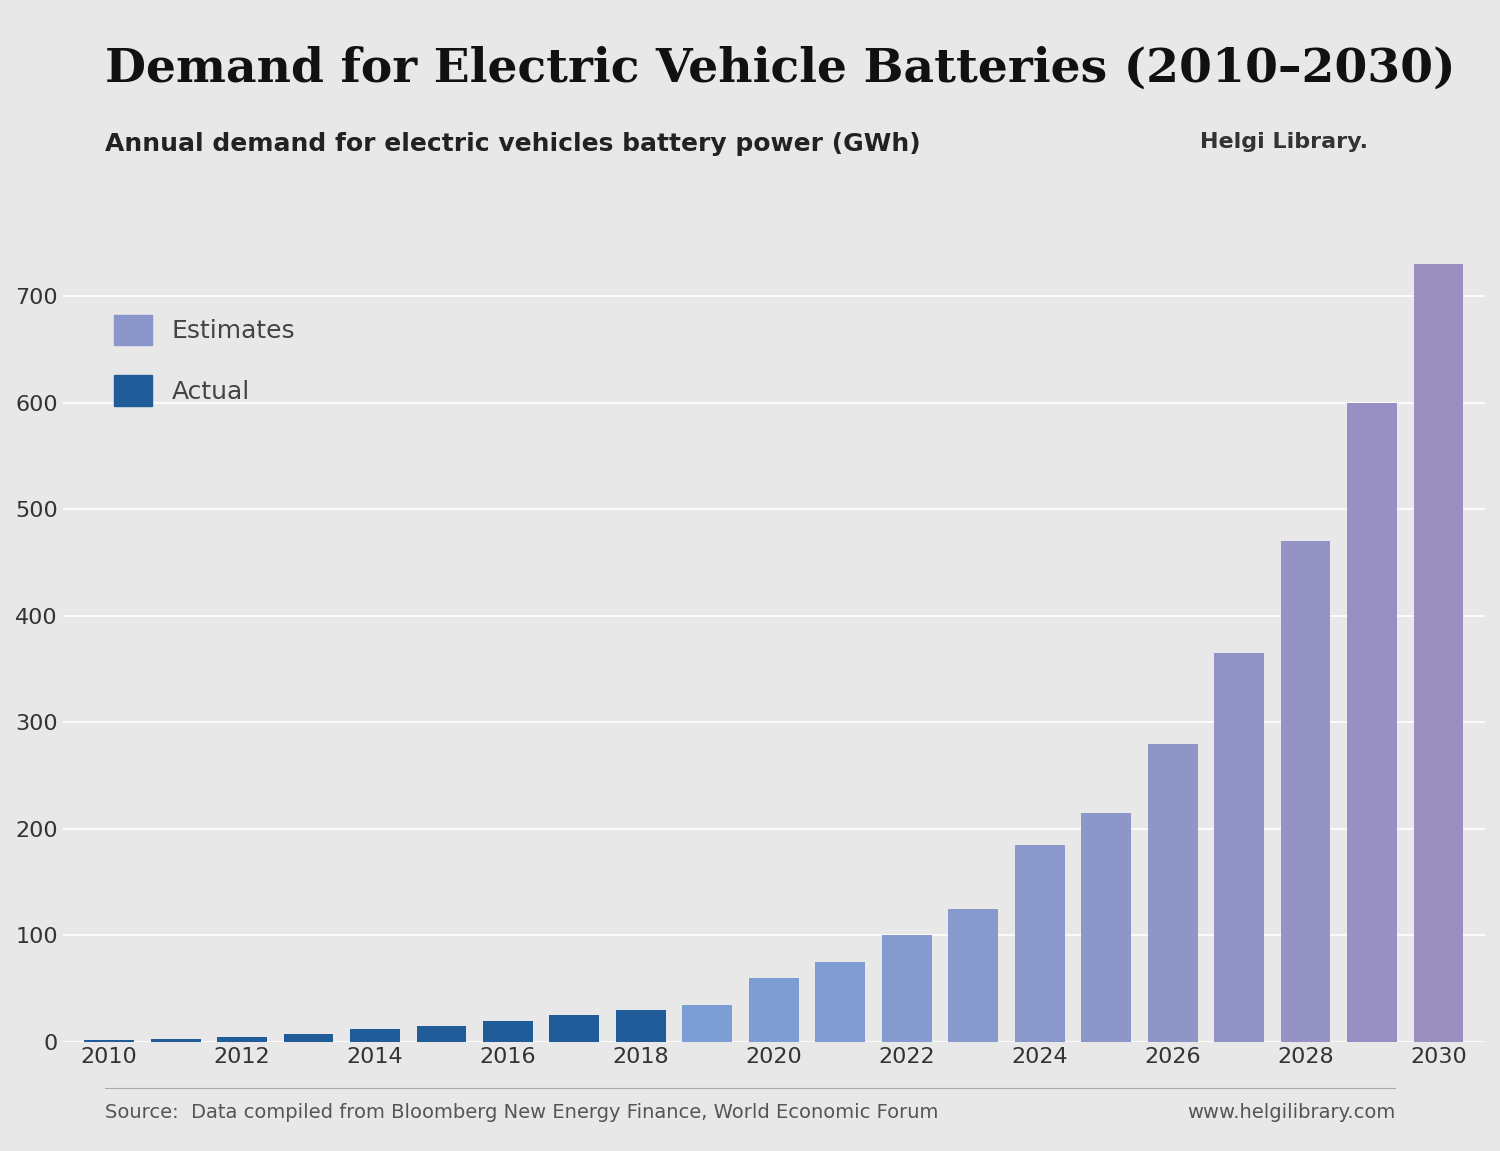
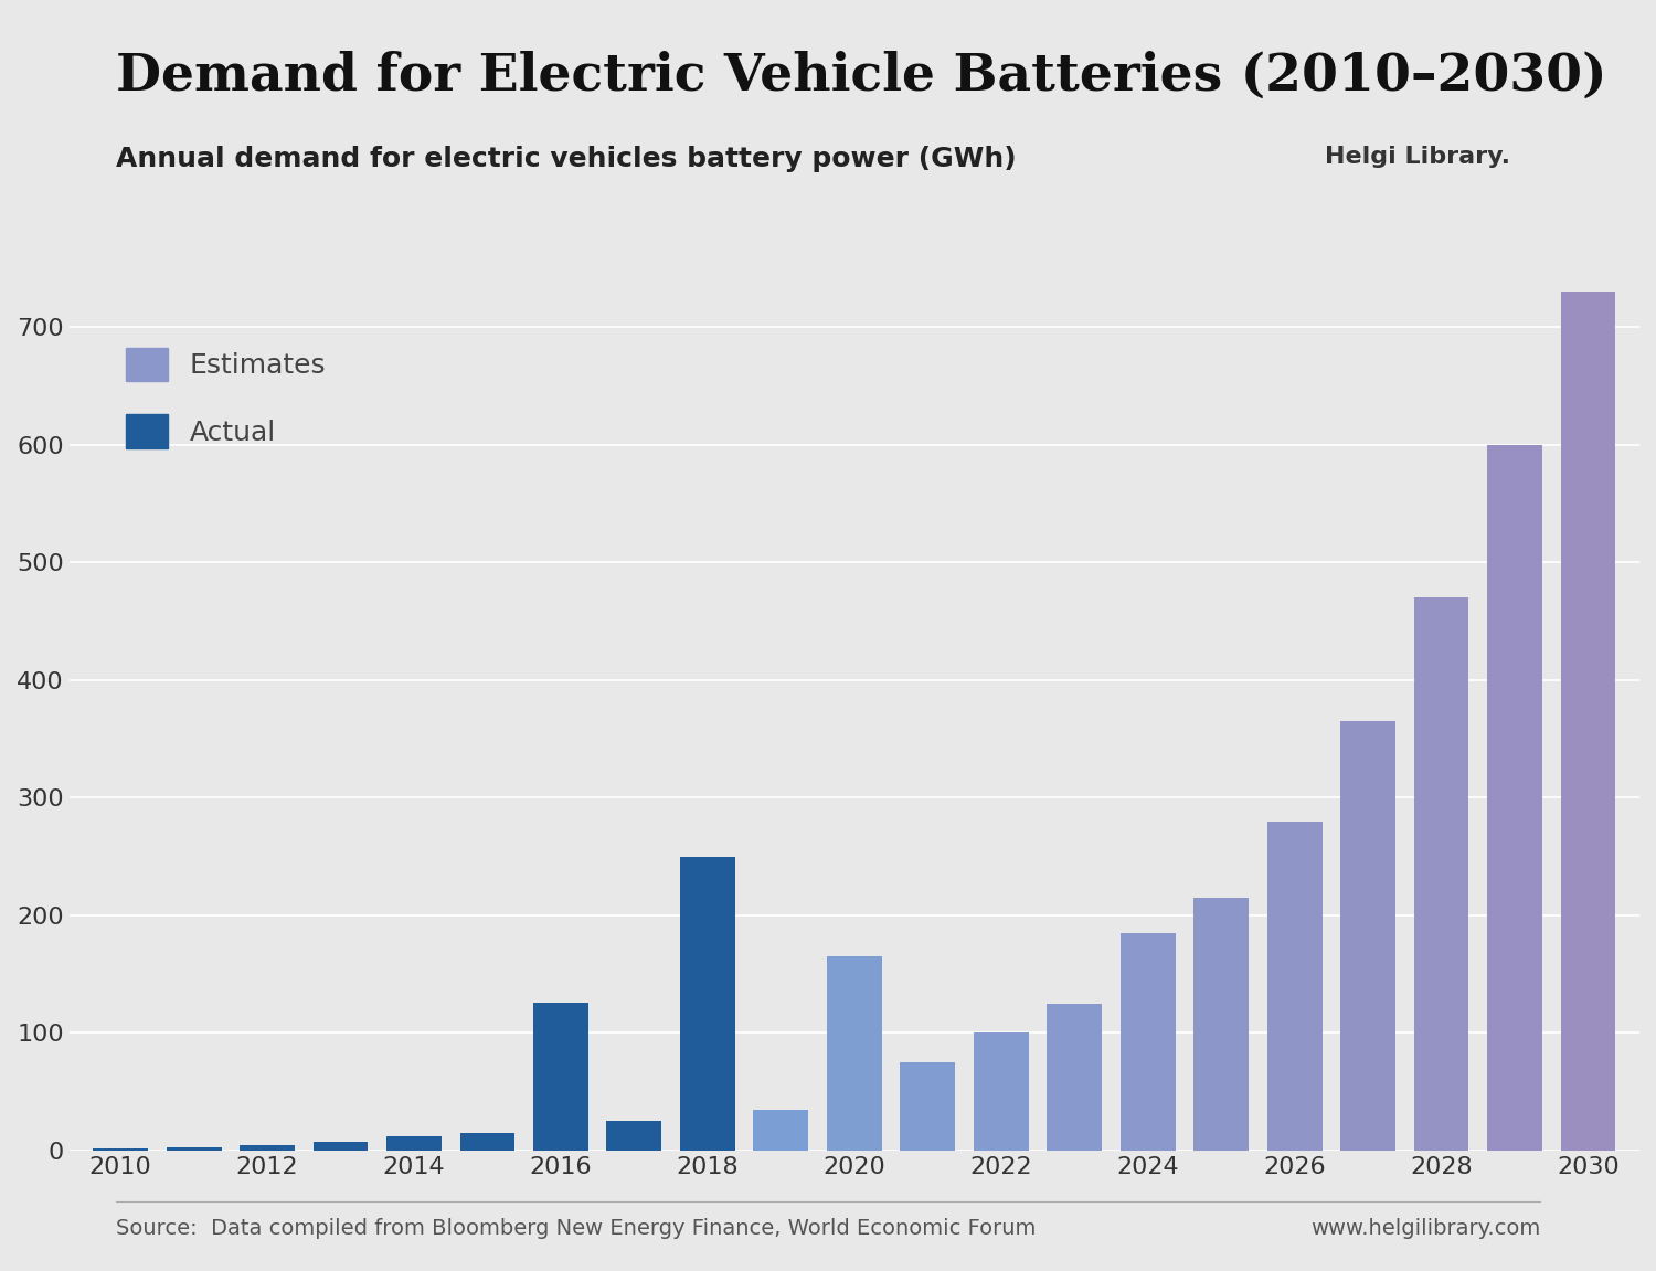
2016: 20 -> 126
2018: 30 -> 250
2020: 60 -> 165
